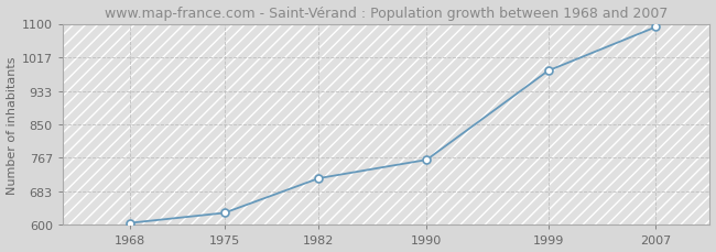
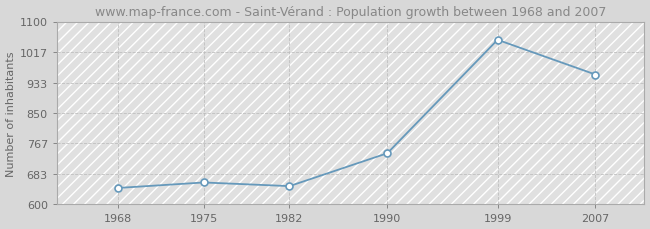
1968: 605 -> 645
1975: 630 -> 660
1982: 716 -> 650
1990: 762 -> 740
1999: 983 -> 1050
2007: 1092 -> 955
